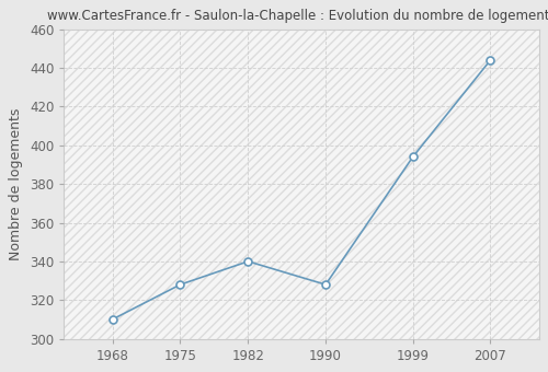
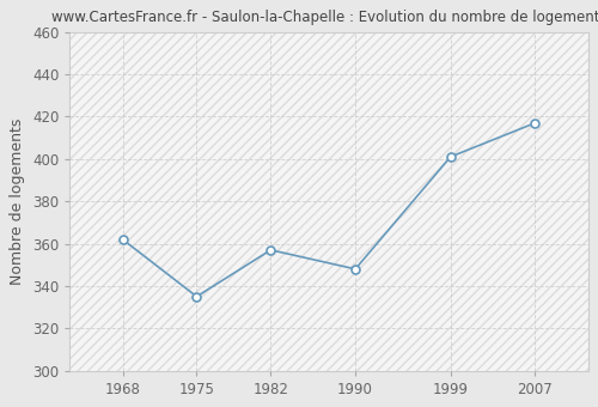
1968: 310 -> 362
1975: 328 -> 335
1982: 340 -> 357
1990: 328 -> 348
1999: 394 -> 401
2007: 444 -> 417
